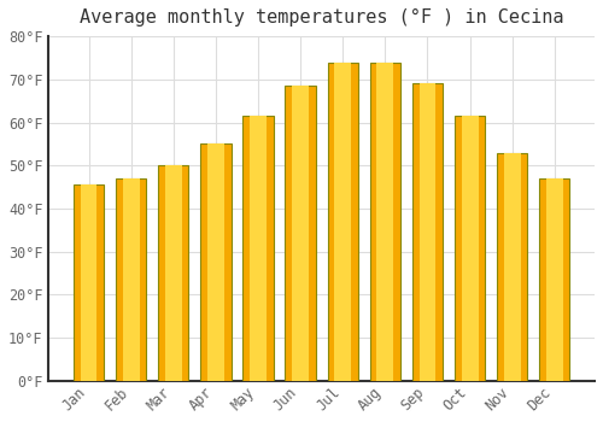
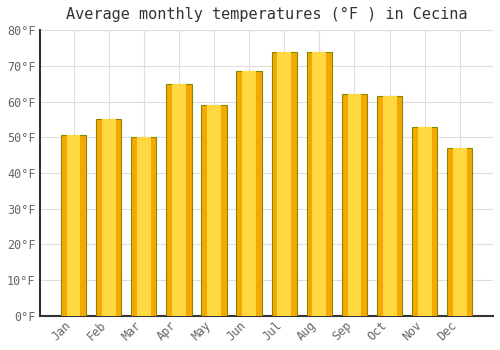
Jan: 45.5°F -> 50.5°F
Feb: 47.0°F -> 55.0°F
Apr: 55.0°F -> 65.0°F
May: 61.5°F -> 59.0°F
Sep: 69.0°F -> 62.0°F
